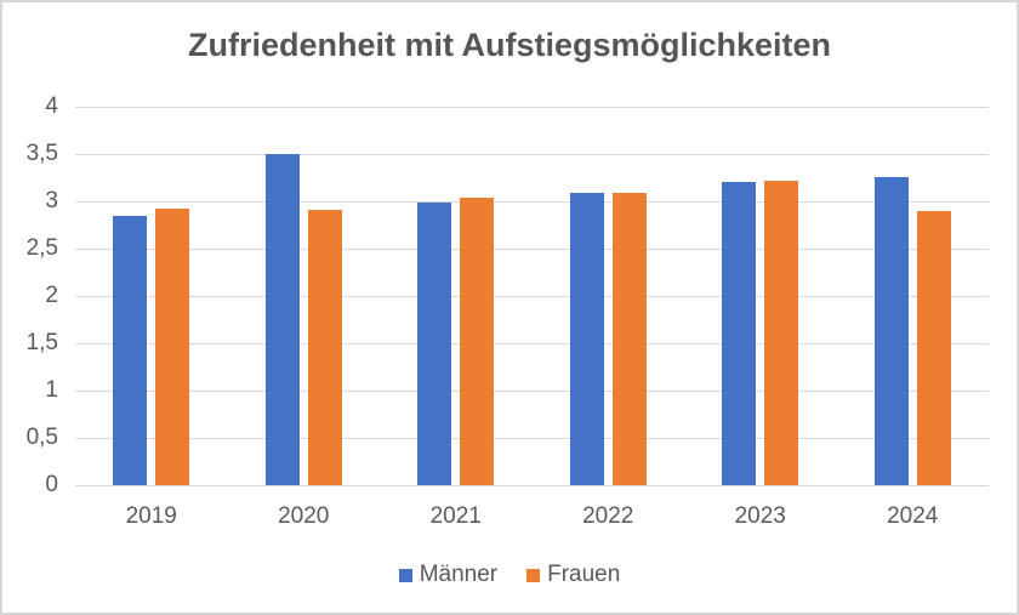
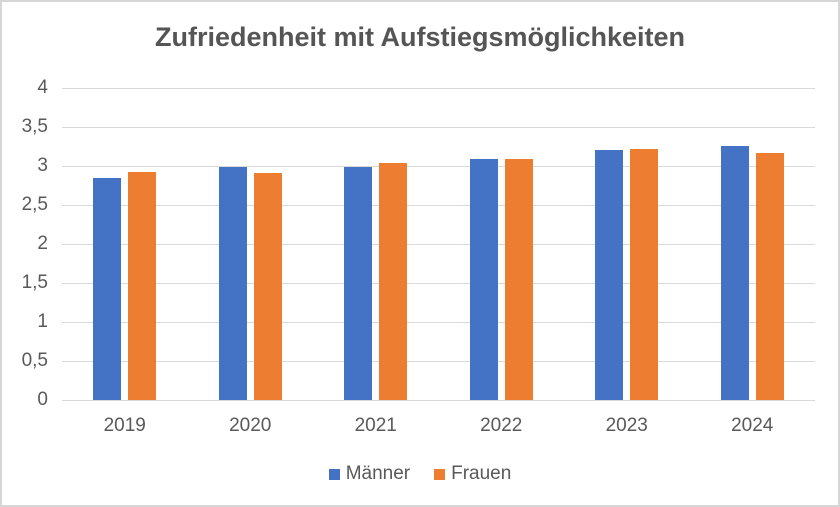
Männer/2020: 3.5 -> 3.0
Frauen/2024: 2.9 -> 3.2
